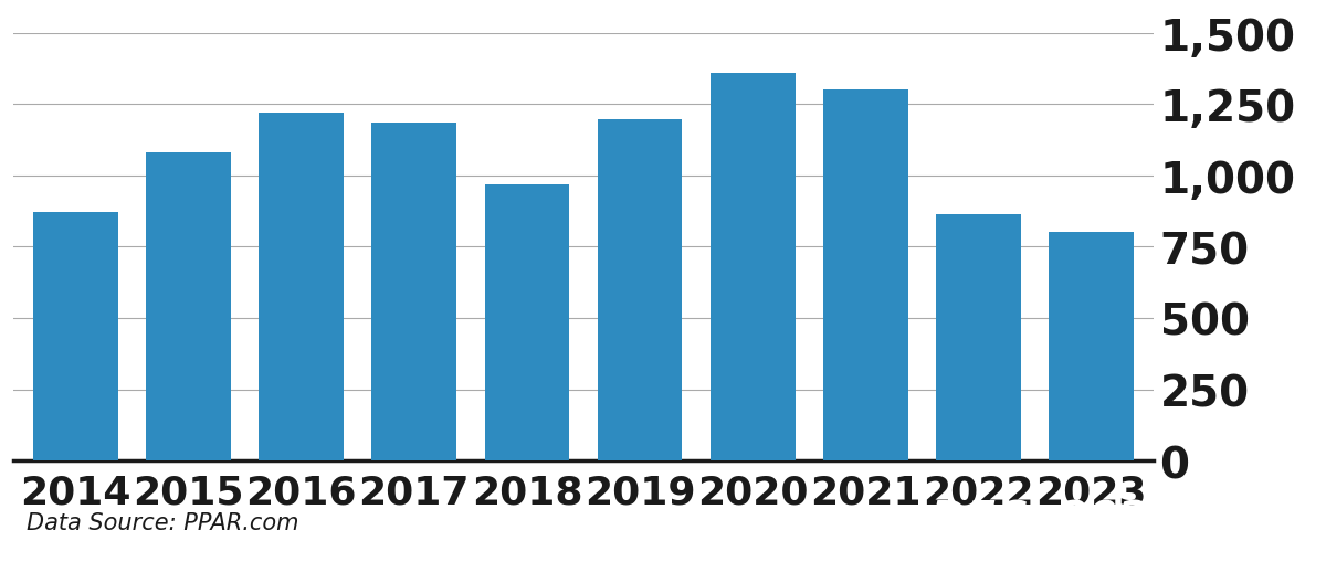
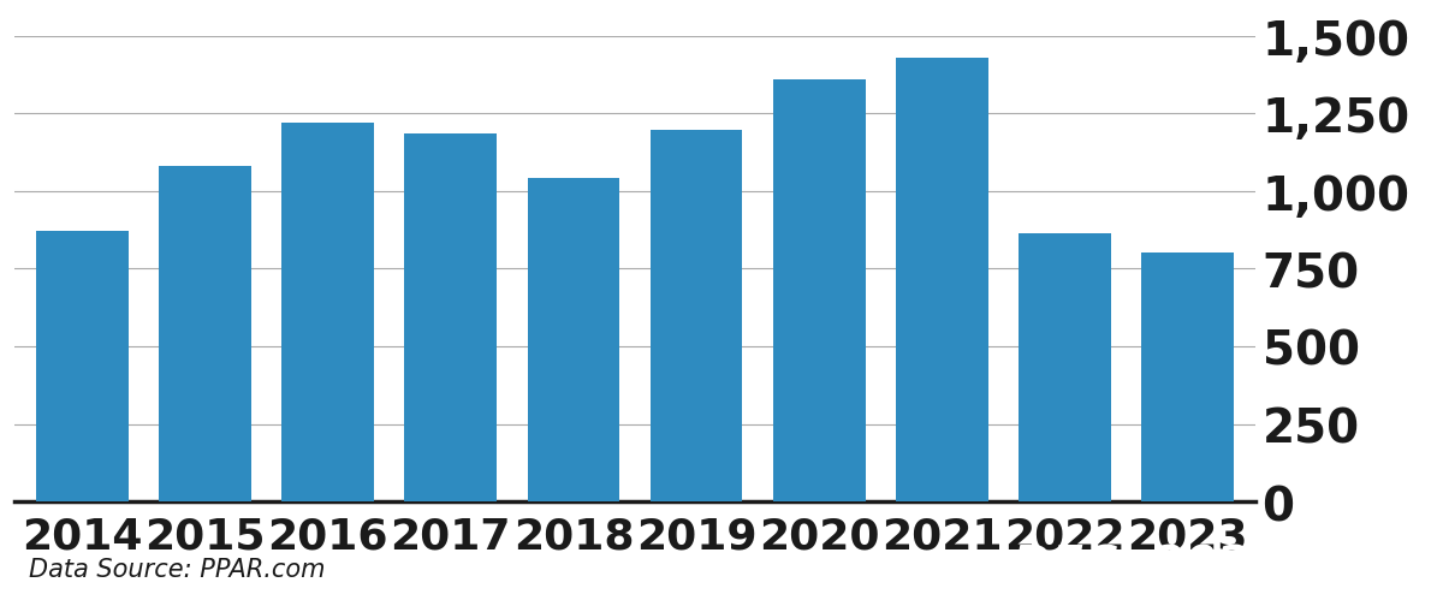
2018: 970 -> 1,040
2021: 1,300 -> 1,430
